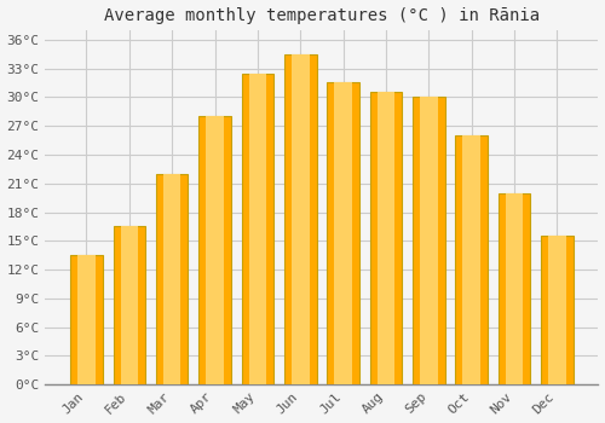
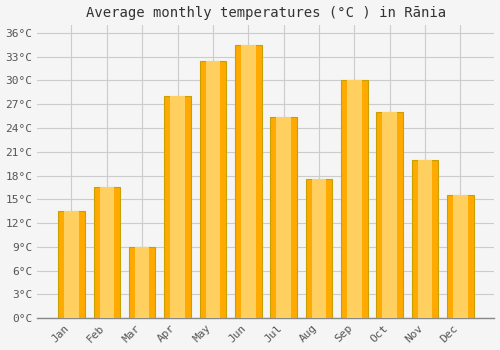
Mar: 22.0°C -> 9.0°C
Jul: 31.5°C -> 25.4°C
Aug: 30.5°C -> 17.6°C
